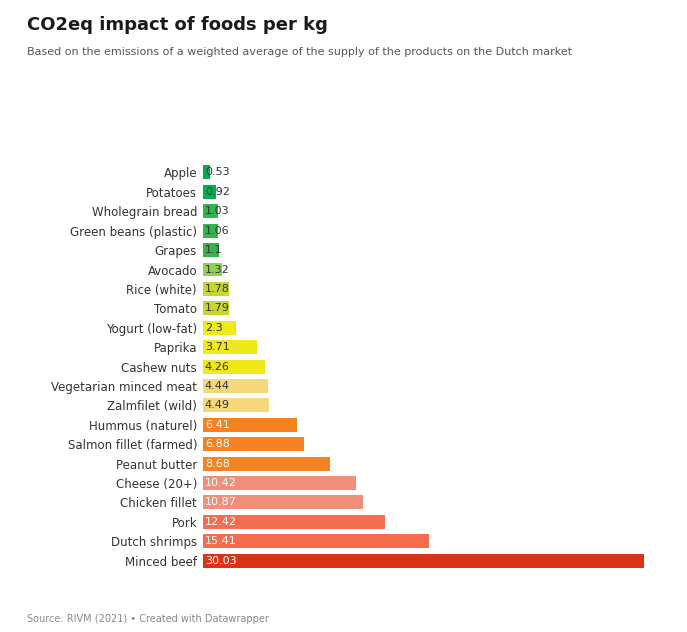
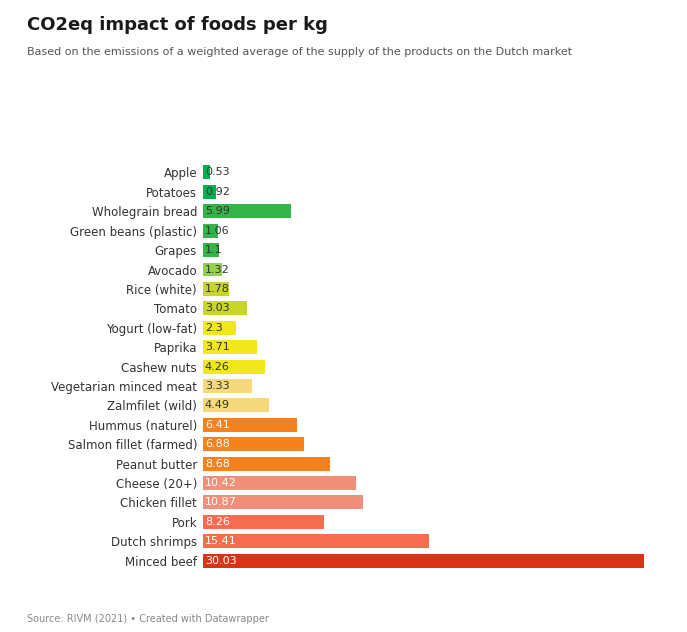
Wholegrain bread: 1.03 -> 5.99
Tomato: 1.79 -> 3.03
Vegetarian minced meat: 4.44 -> 3.33
Pork: 12.42 -> 8.26
